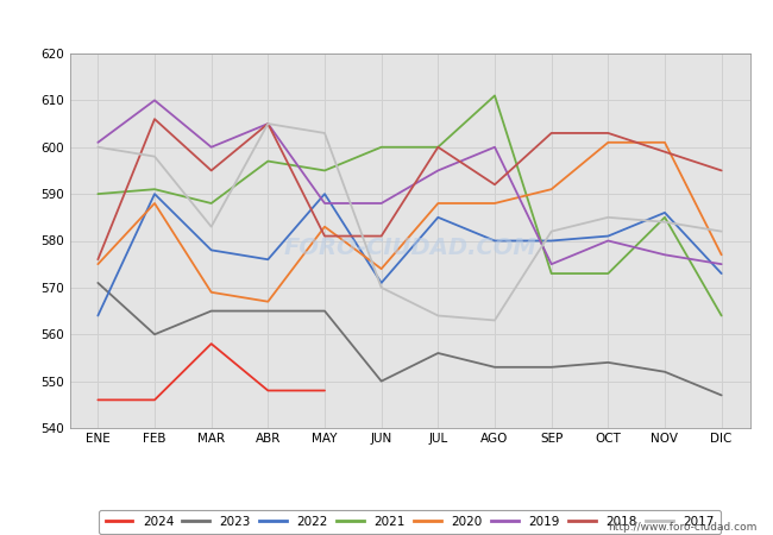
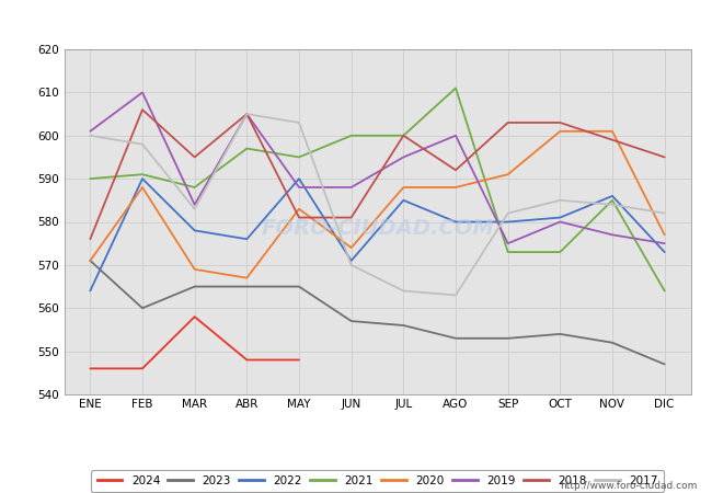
2020/ENE: 575 -> 571
2019/MAR: 600 -> 584
2023/JUN: 550 -> 557
